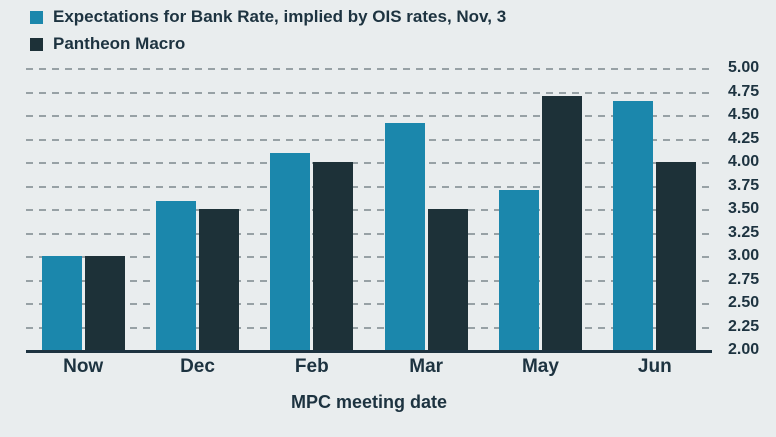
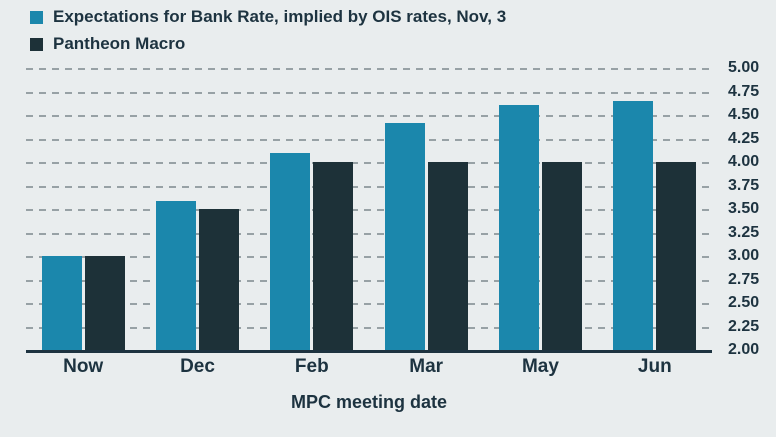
Pantheon Macro/Mar: 3.5 -> 4.0
Expectations for Bank Rate, implied by OIS rates, Nov, 3/May: 3.7 -> 4.6
Pantheon Macro/May: 4.7 -> 4.0
